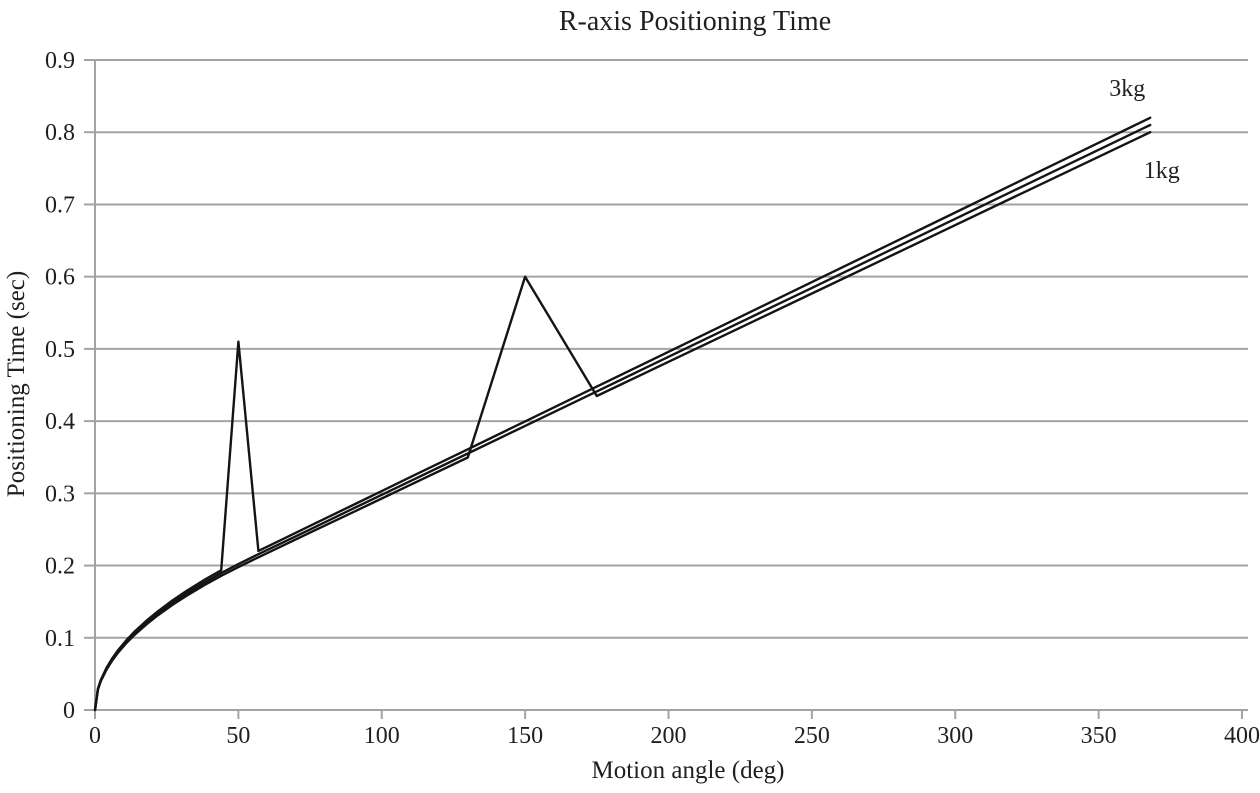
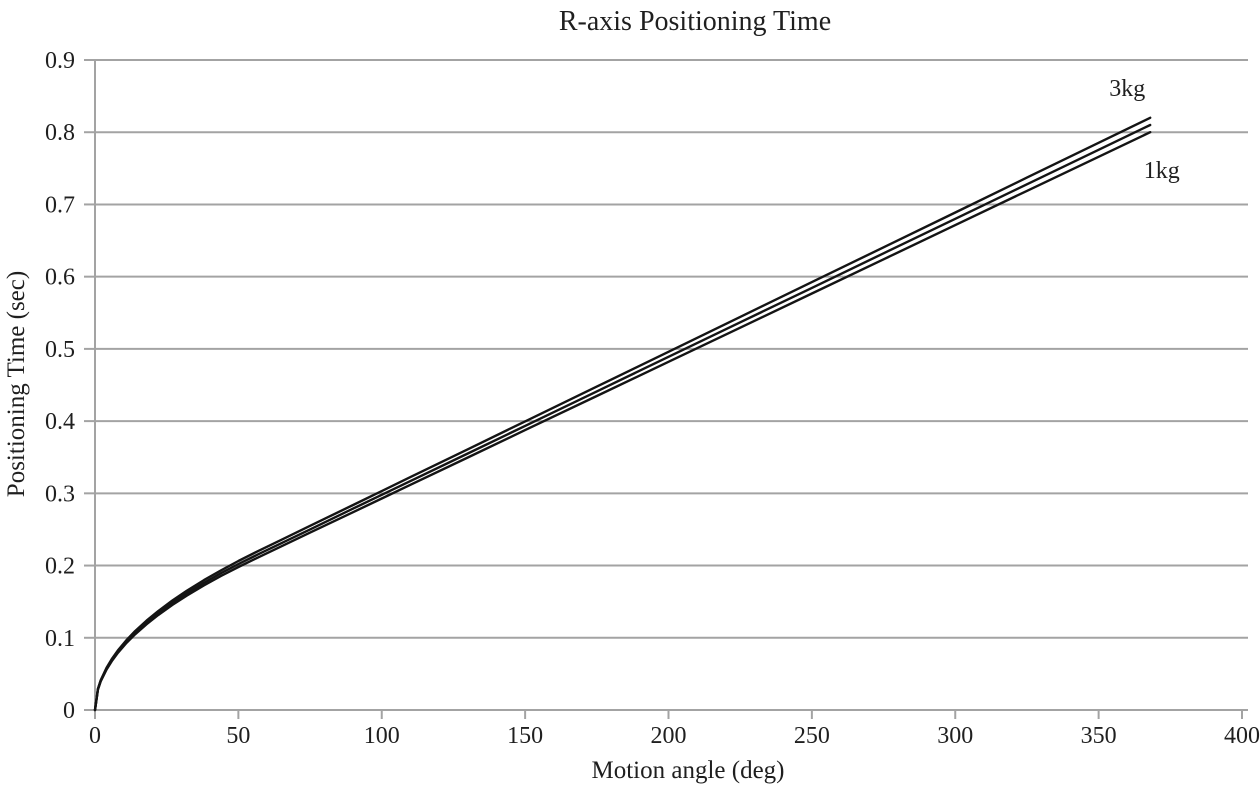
3kg/50: 0.51 -> 0.21
1kg/150: 0.60 -> 0.39
